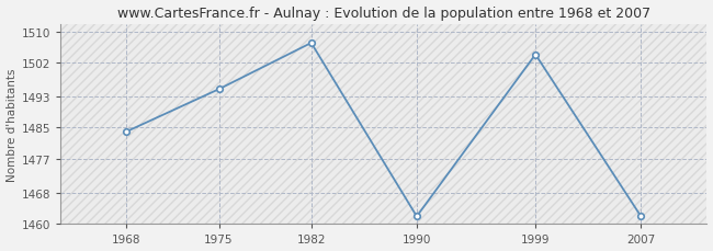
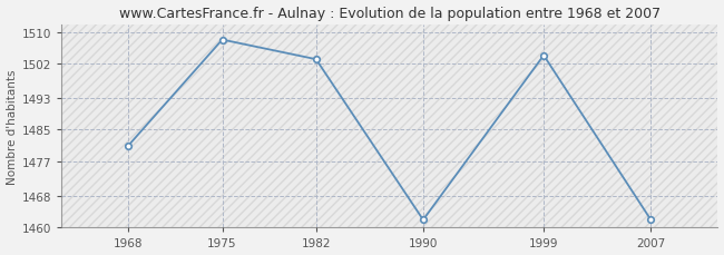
1968: 1484 -> 1481
1975: 1495 -> 1508
1982: 1507 -> 1503
